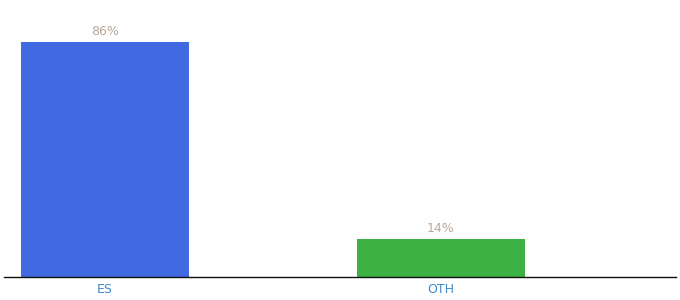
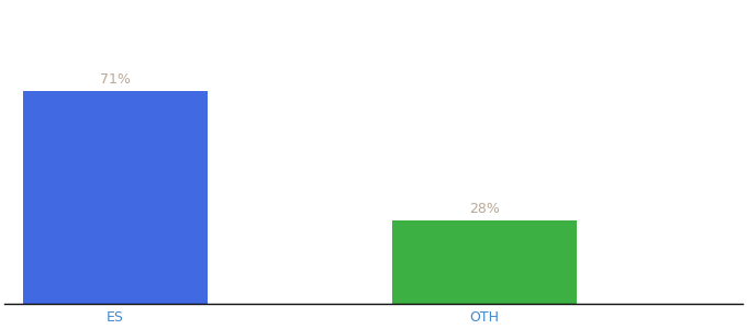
ES: 86% -> 71%
OTH: 14% -> 28%
